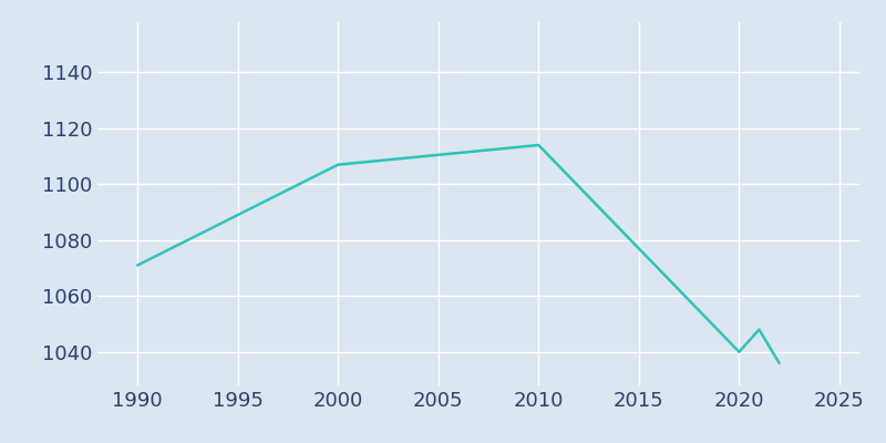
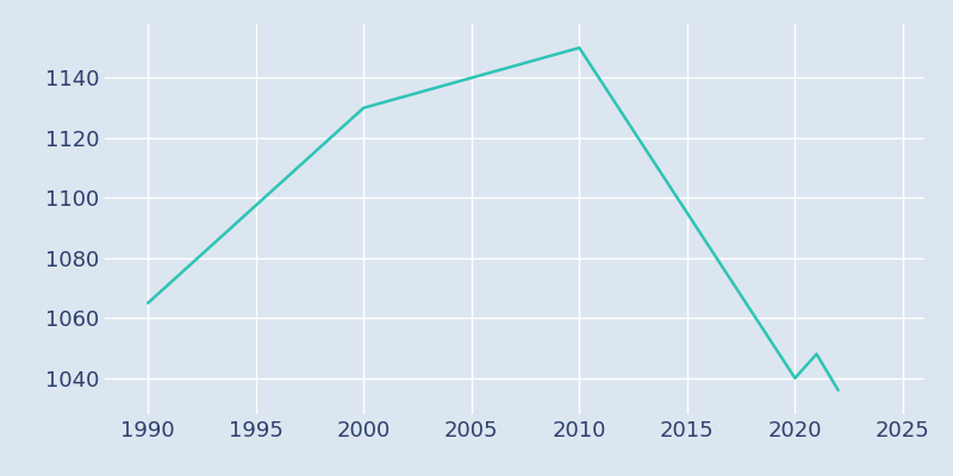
1990: 1071 -> 1065
2000: 1107 -> 1130
2010: 1114 -> 1150
